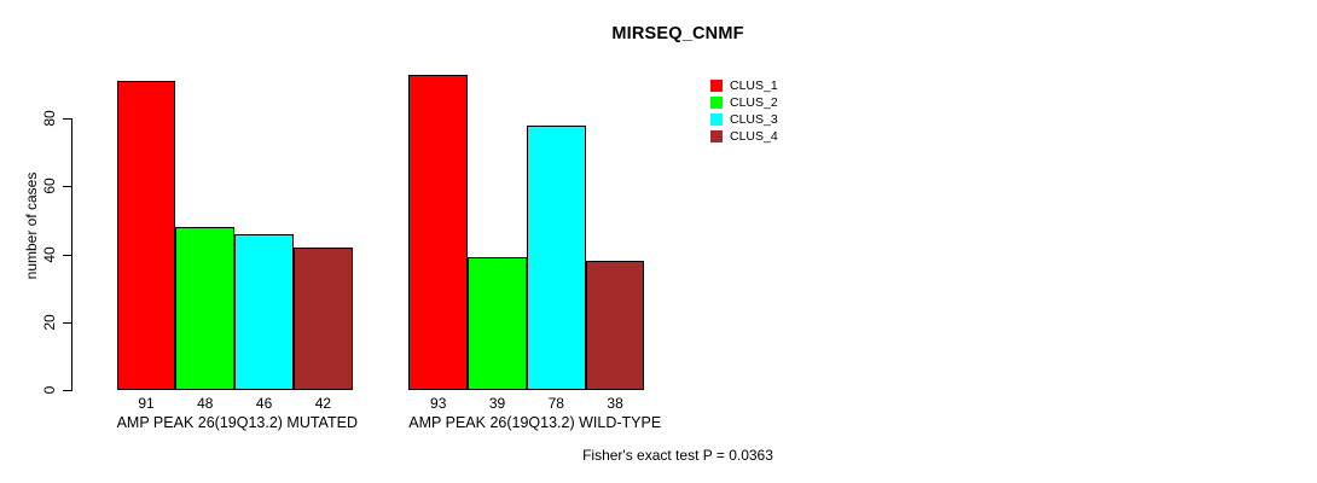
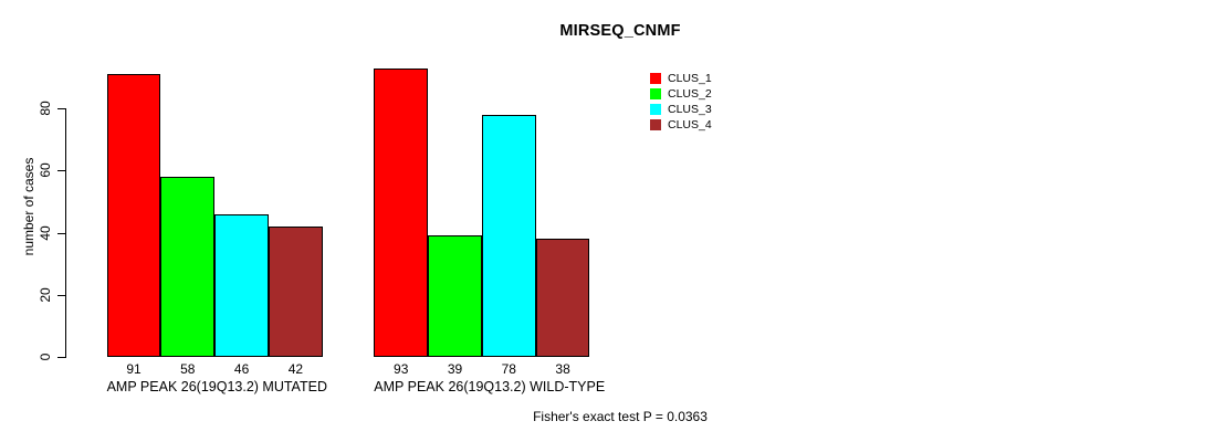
CLUS_2/AMP PEAK 26(19Q13.2) MUTATED: 48 -> 58
